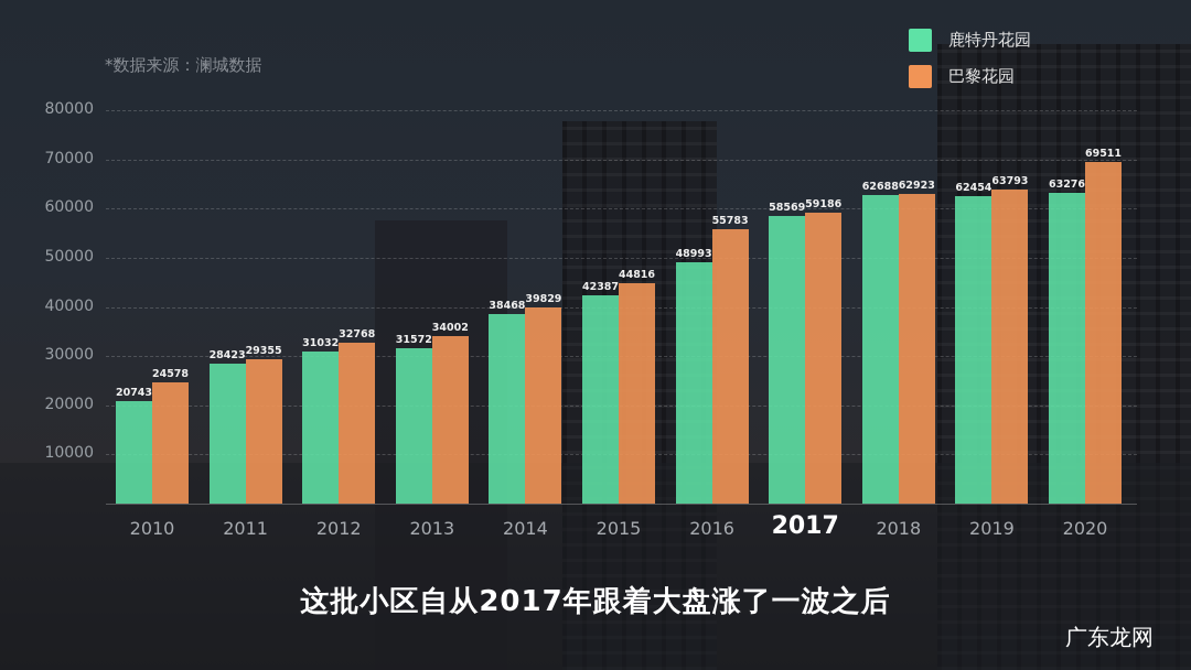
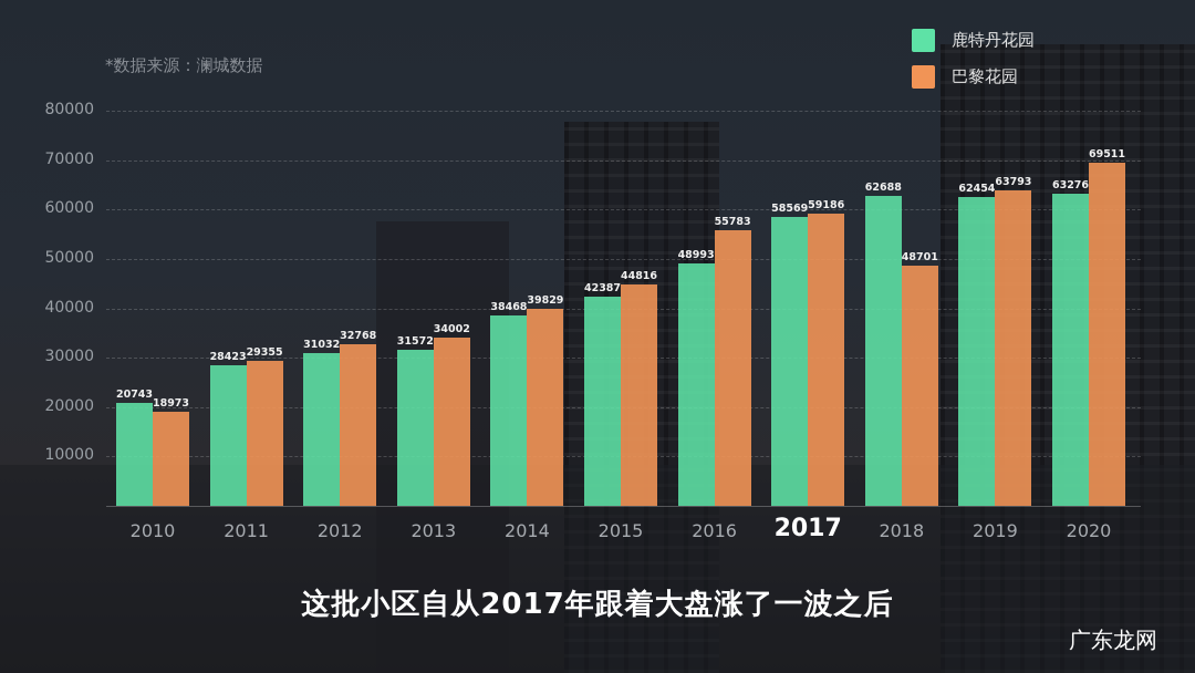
巴黎花园/2010: 24578 -> 18973
巴黎花园/2018: 62923 -> 48701
